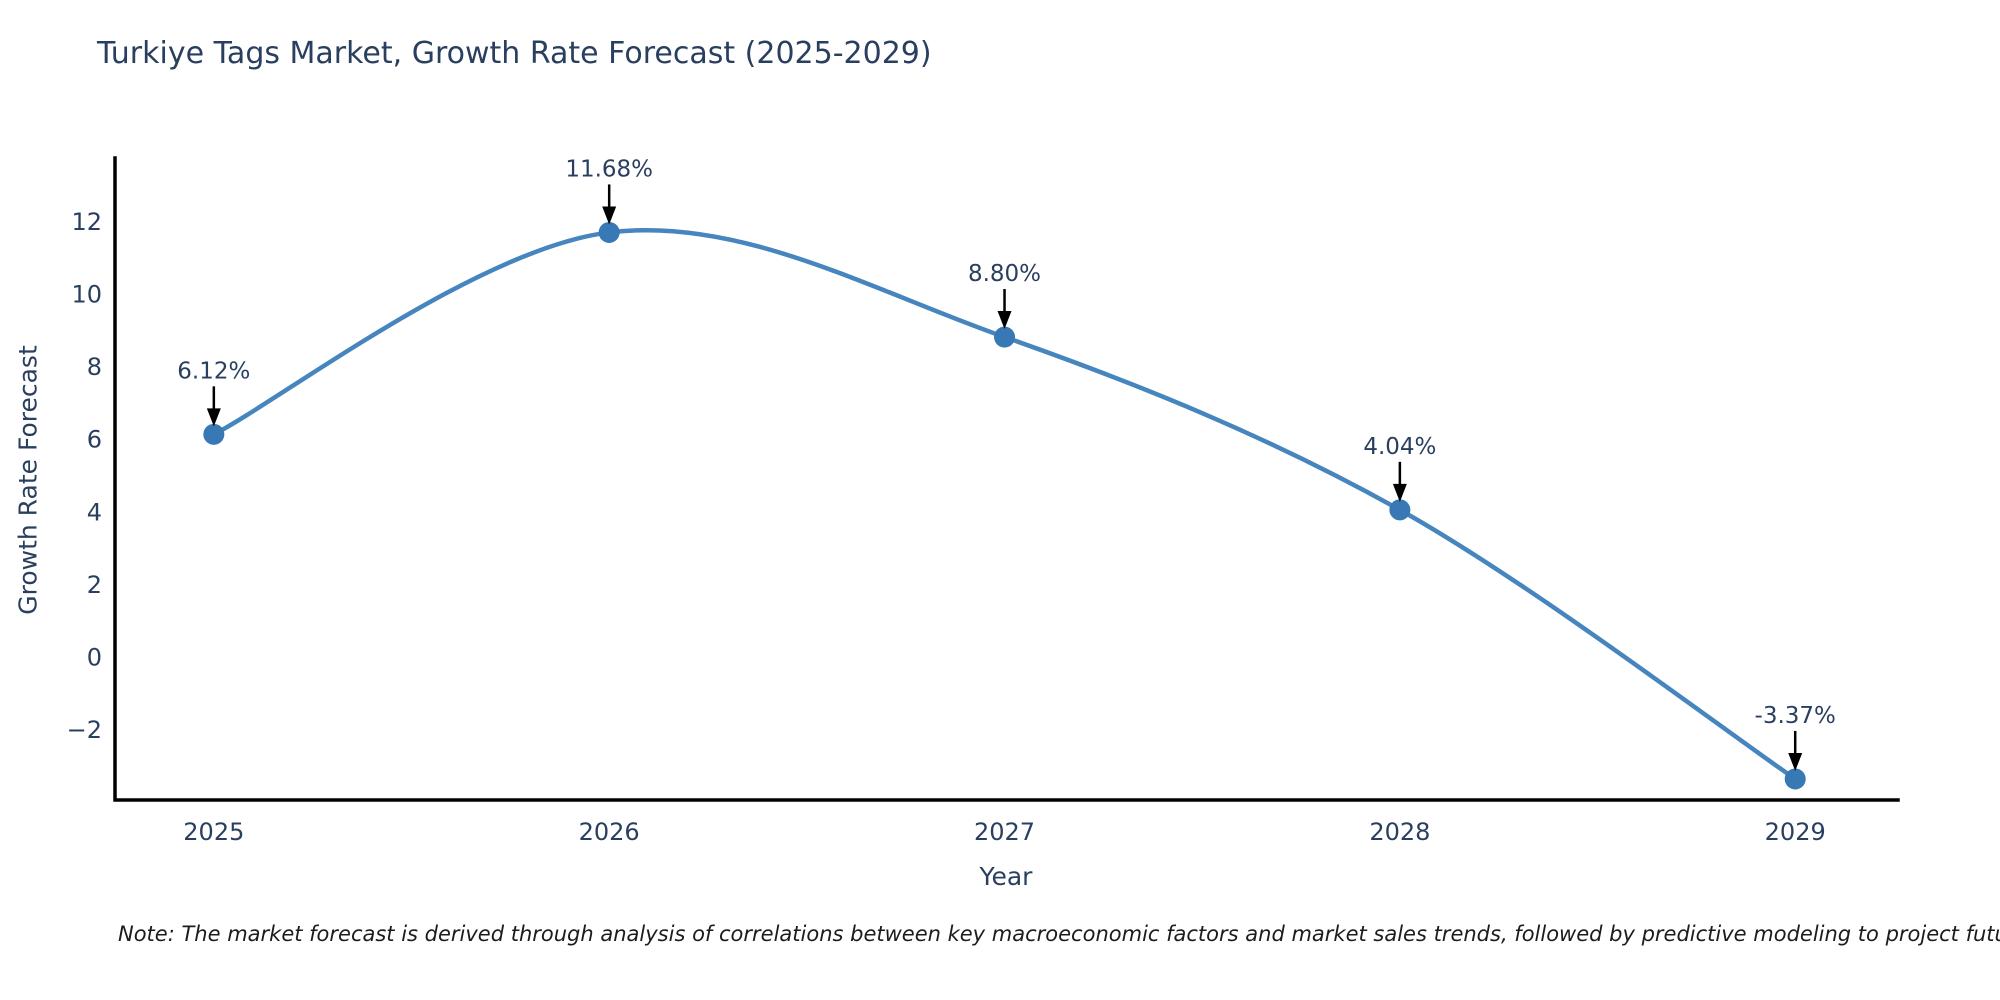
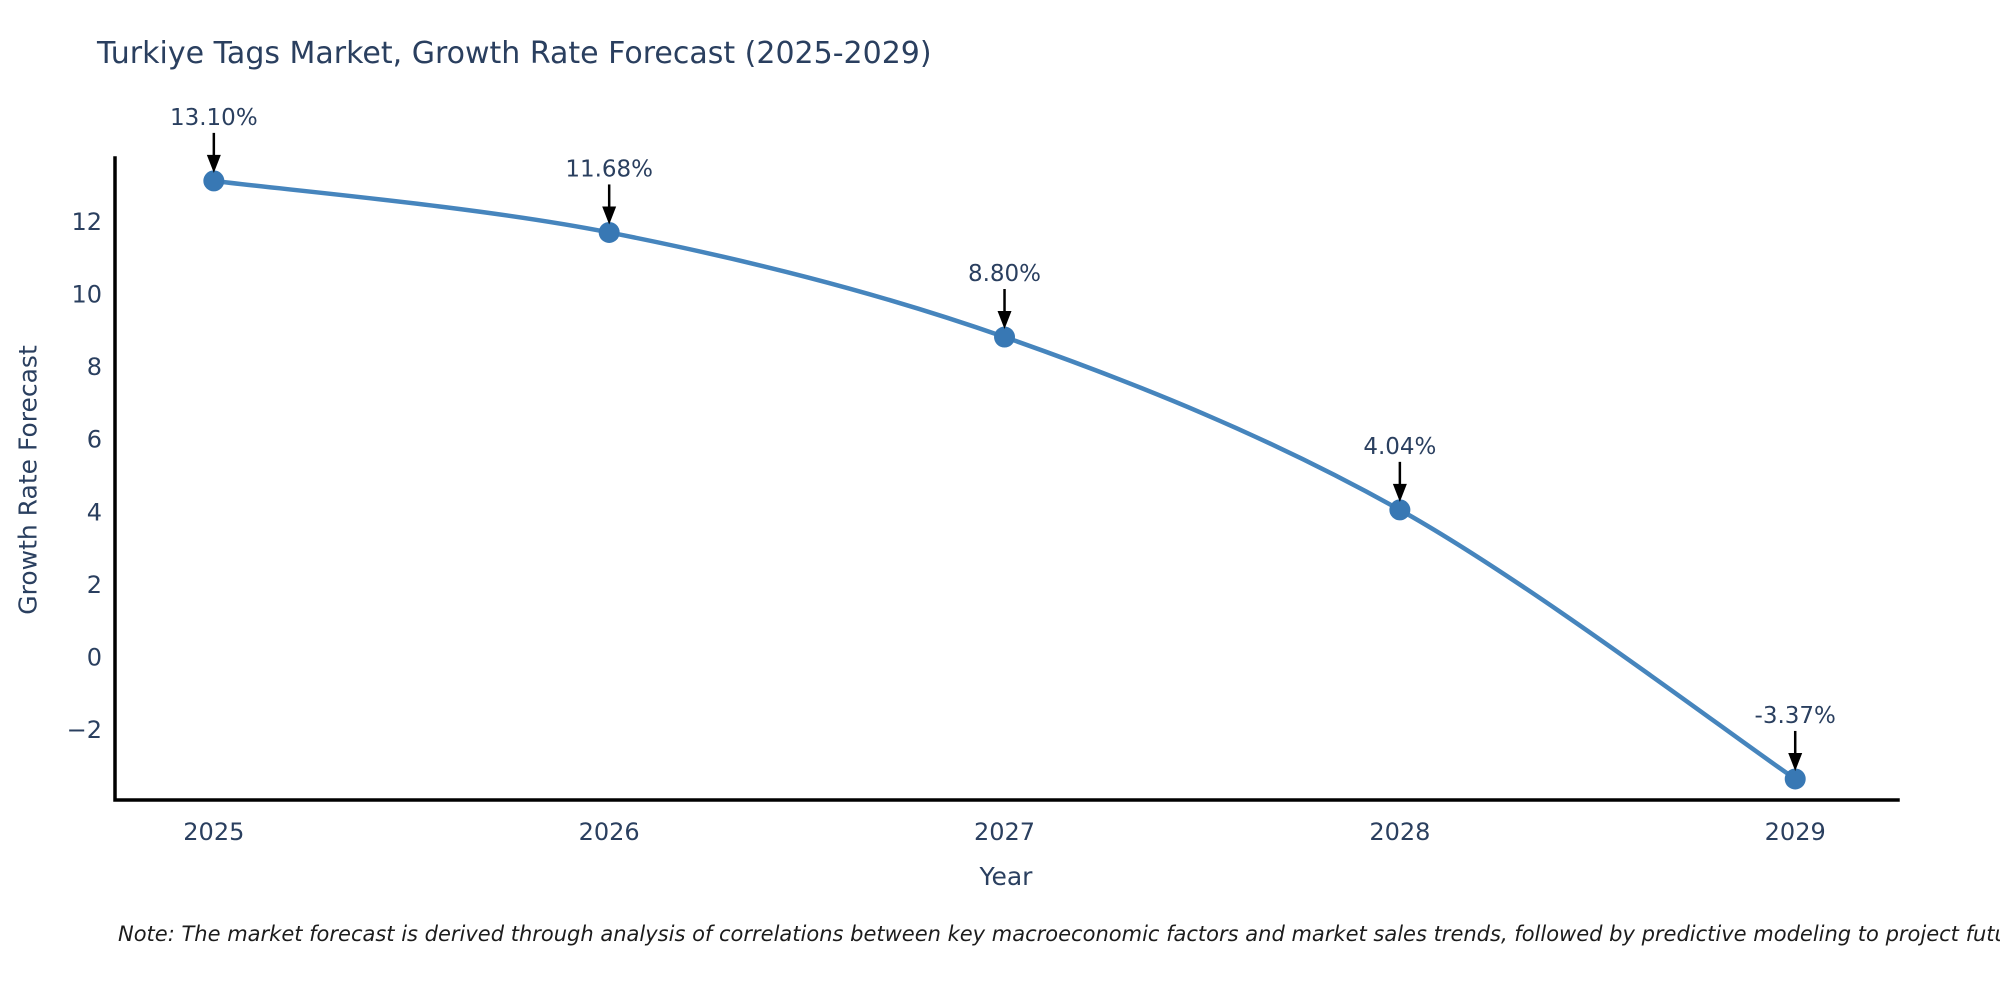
2025: 6.12% -> 13.10%
